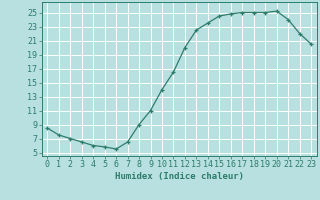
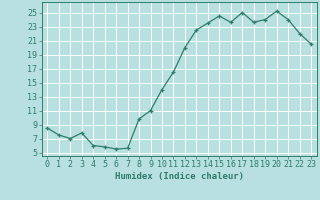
3: 6.5 -> 7.8
7: 6.5 -> 5.6
8: 9.0 -> 9.8
16: 24.8 -> 23.6
18: 25.0 -> 23.6
19: 25.0 -> 24.0
